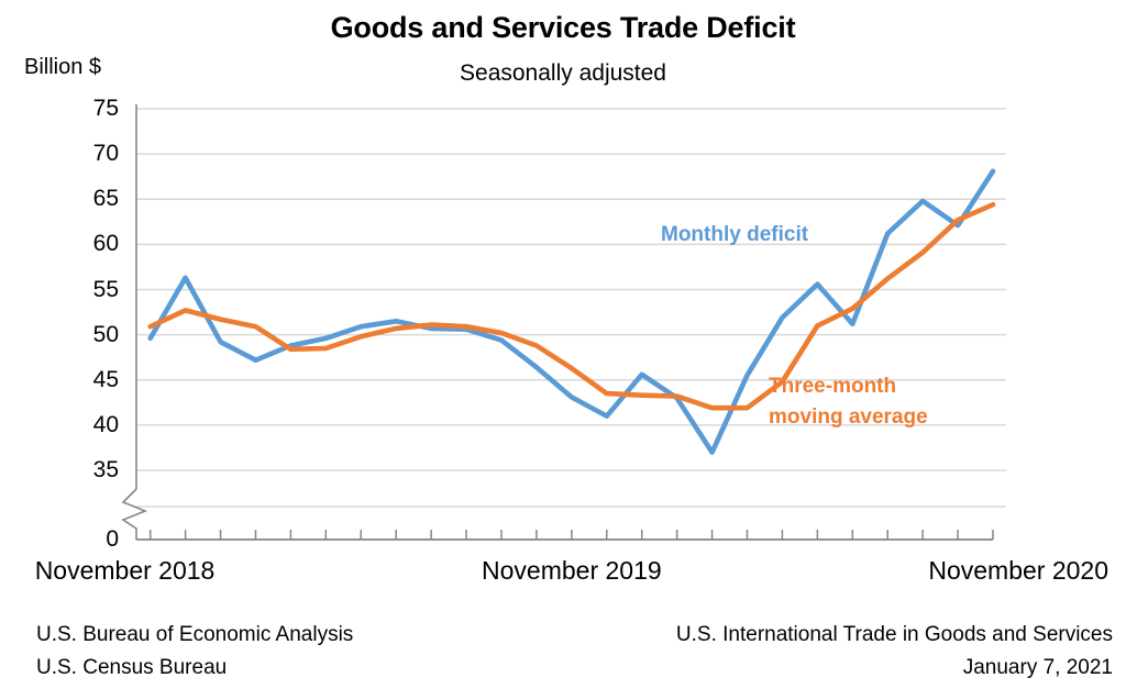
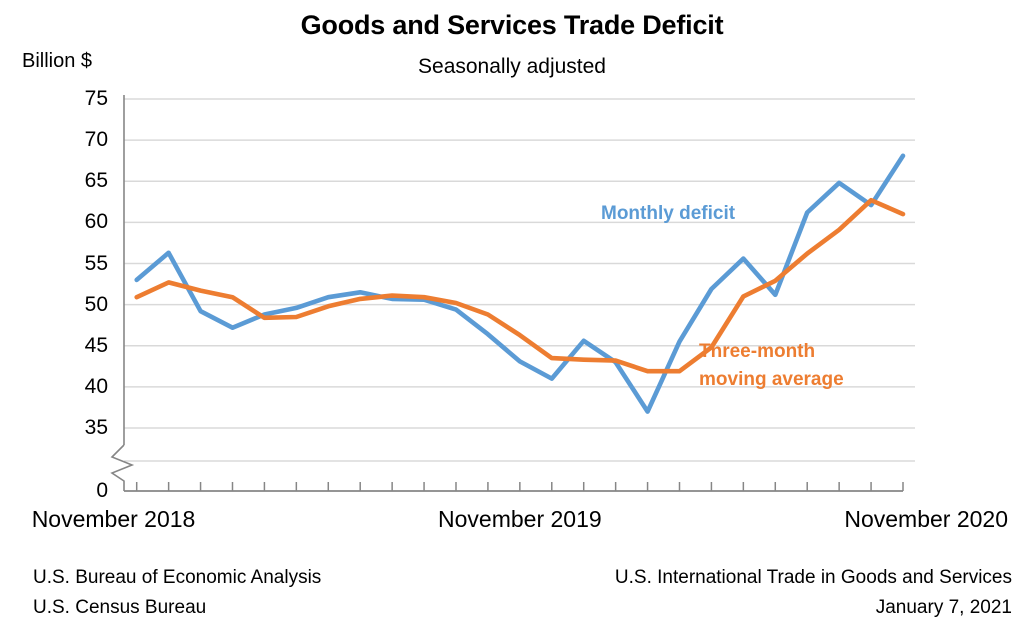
Monthly deficit/November 2018: 50 -> 53
Three-month moving average/November 2020: 64 -> 61
